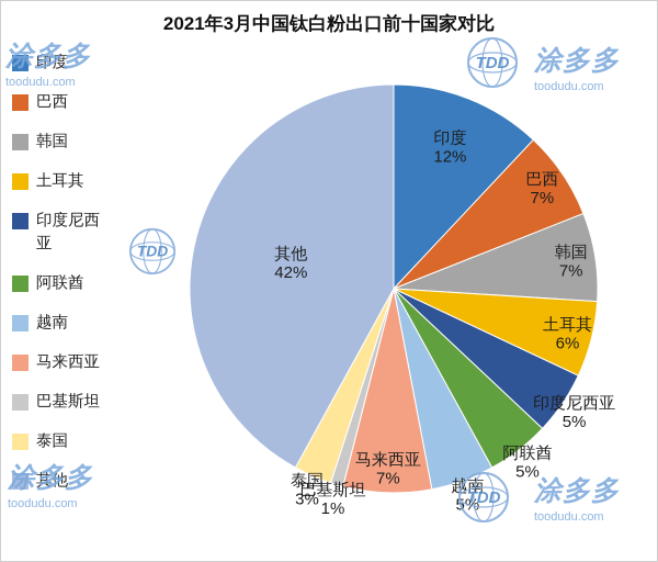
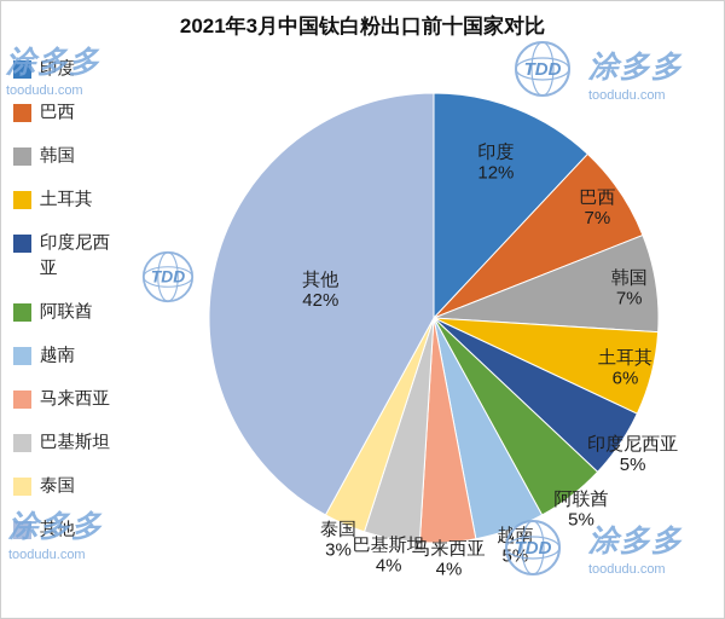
马来西亚: 7% -> 4%
巴基斯坦: 1% -> 4%
